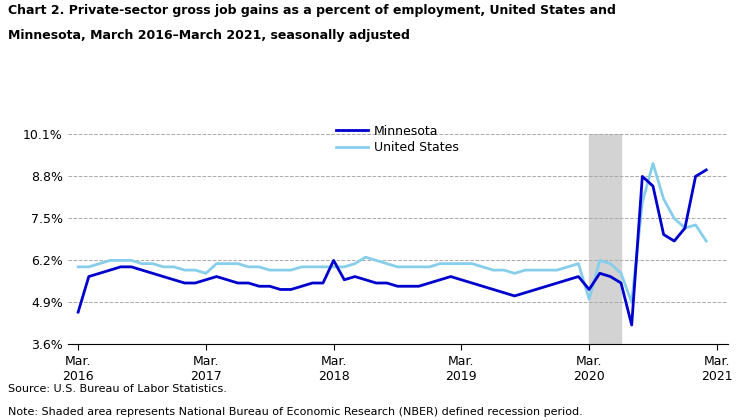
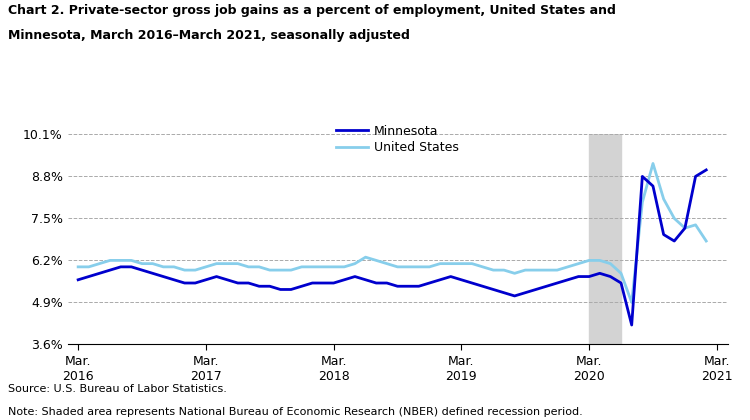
Minnesota/Mar. 2016: 4.6% -> 5.6%
United States/Mar. 2017: 5.8% -> 6.0%
Minnesota/Mar. 2018: 6.2% -> 5.5%
Minnesota/Mar. 2020: 5.3% -> 5.7%
United States/Mar. 2020: 5.0% -> 6.2%
